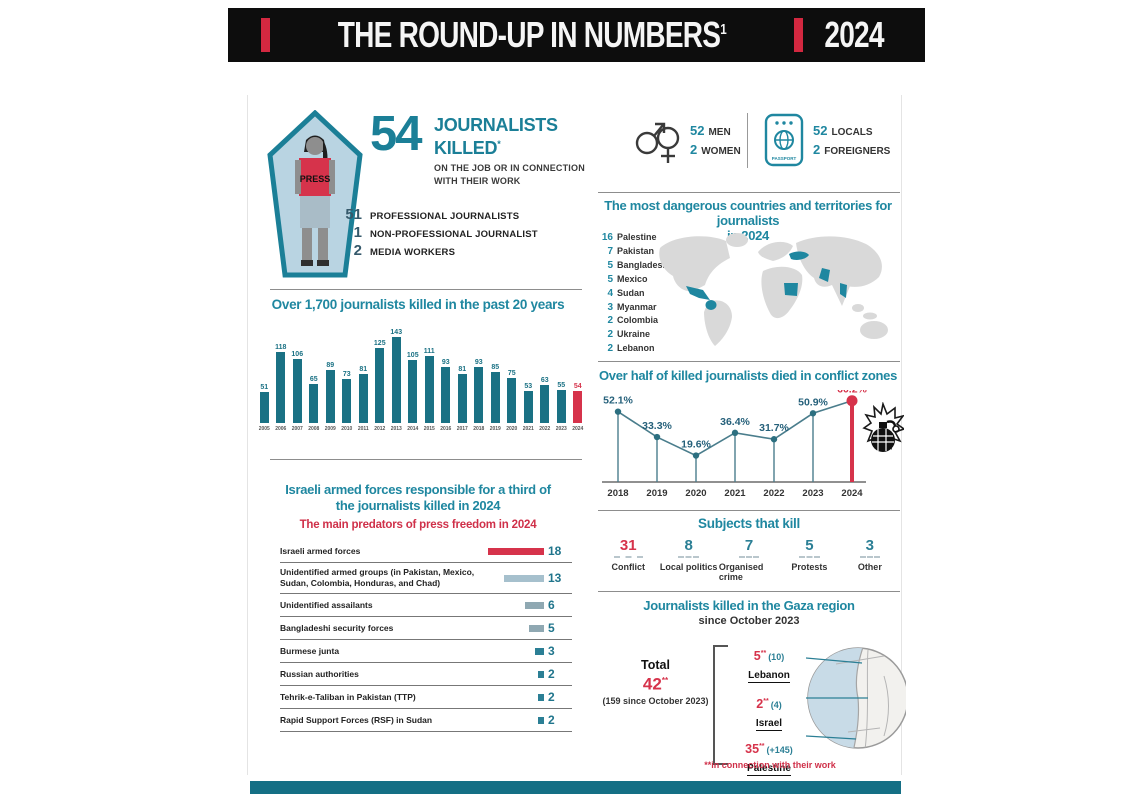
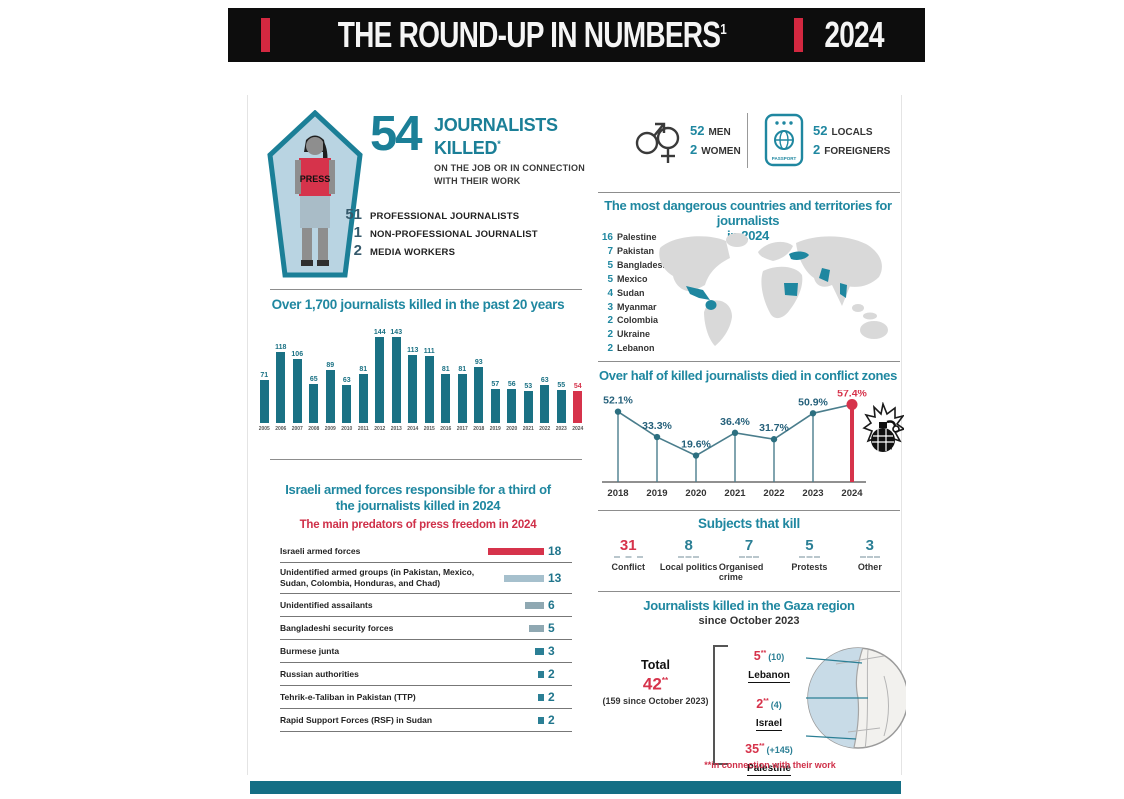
Over 1,700 journalists killed in the past 20 years/2005: 51 -> 71
Over 1,700 journalists killed in the past 20 years/2010: 73 -> 63
Over 1,700 journalists killed in the past 20 years/2012: 125 -> 144
Over 1,700 journalists killed in the past 20 years/2014: 105 -> 113
Over 1,700 journalists killed in the past 20 years/2016: 93 -> 81
Over 1,700 journalists killed in the past 20 years/2019: 85 -> 57
Over 1,700 journalists killed in the past 20 years/2020: 75 -> 56
Over half of killed journalists died in conflict zones/2024: 60.2% -> 57.4%
